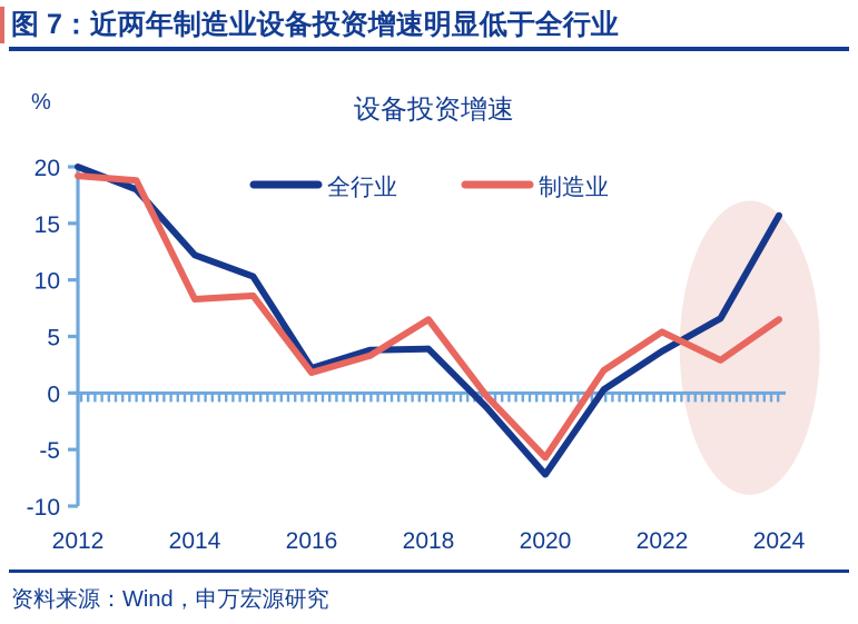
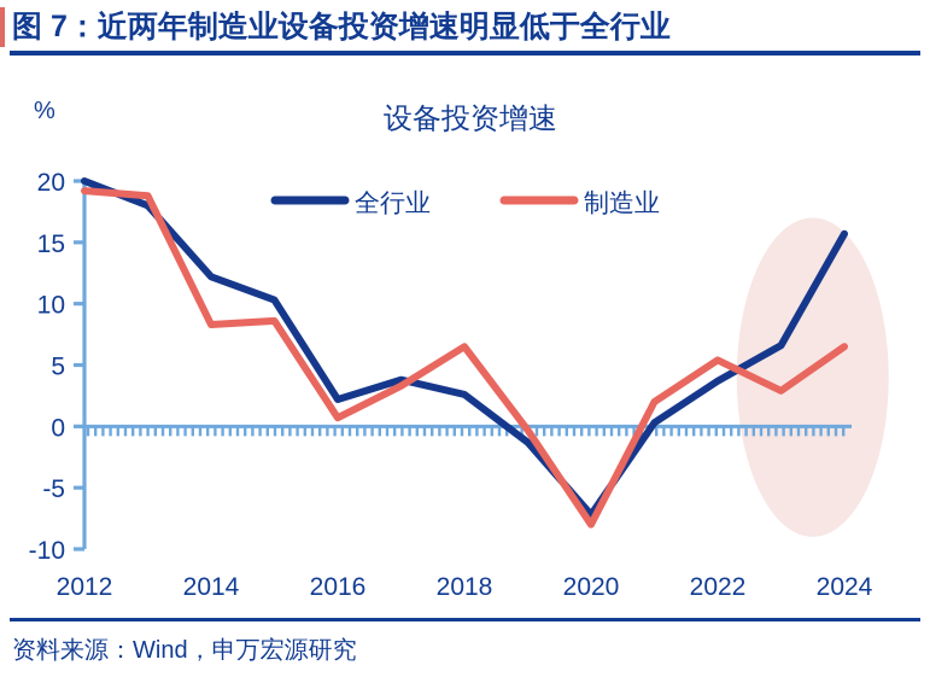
制造业/2016: 1.8 -> 0.7
全行业/2018: 3.9 -> 2.6
制造业/2020: -5.7 -> -8.0
